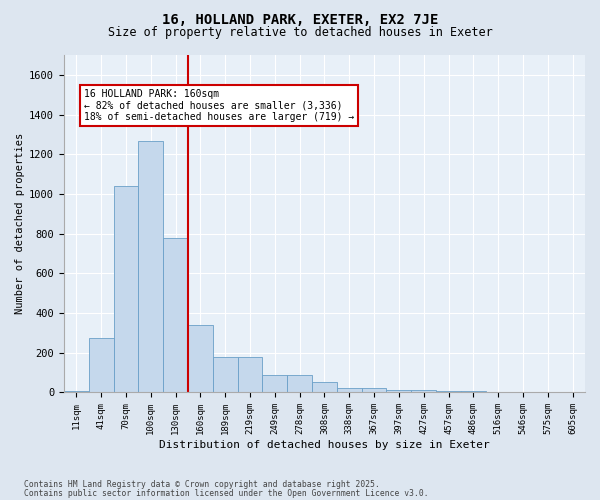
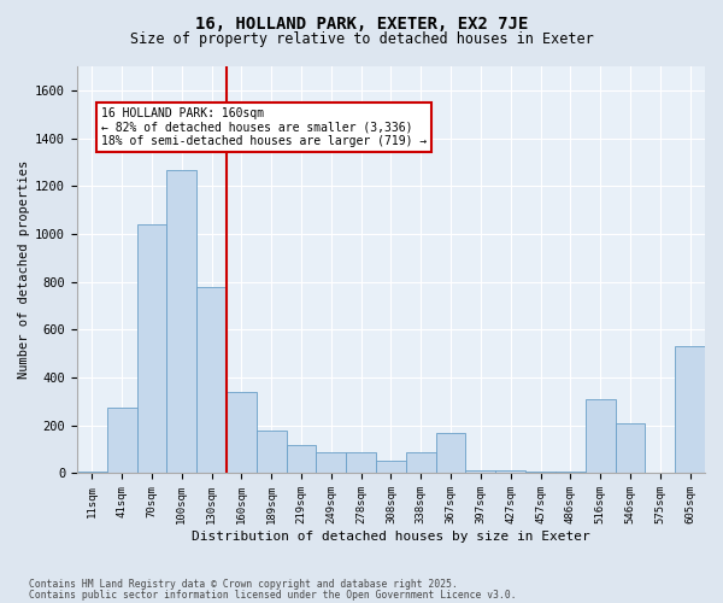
219sqm: 180 -> 120
338sqm: 20 -> 90
367sqm: 20 -> 170
516sqm: 0 -> 310
546sqm: 0 -> 210
605sqm: 0 -> 530
